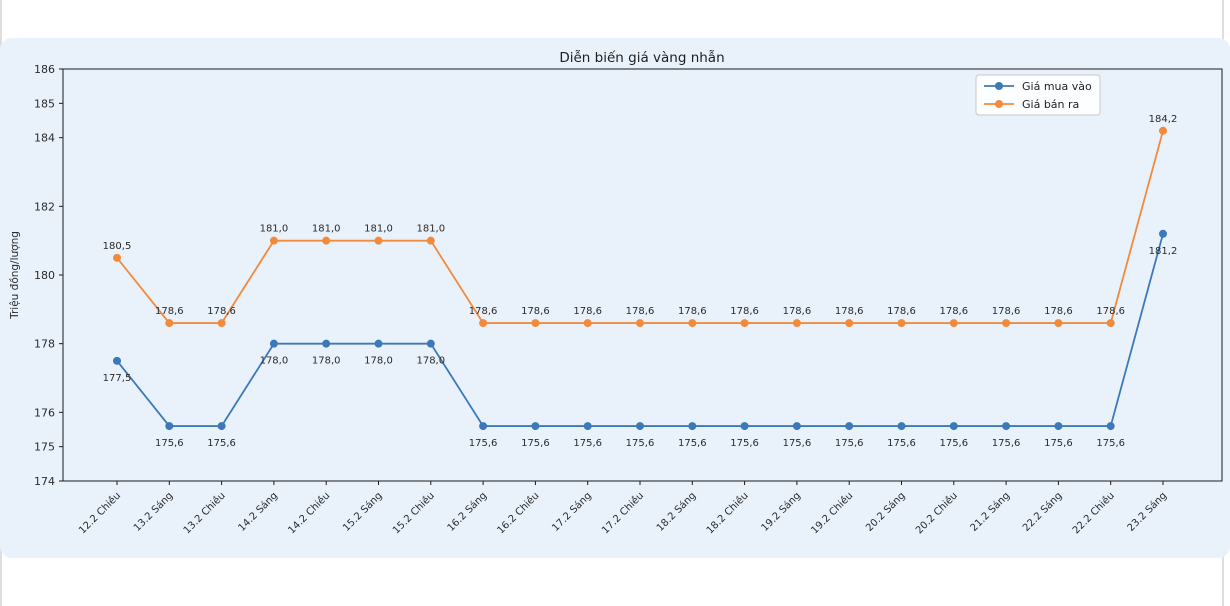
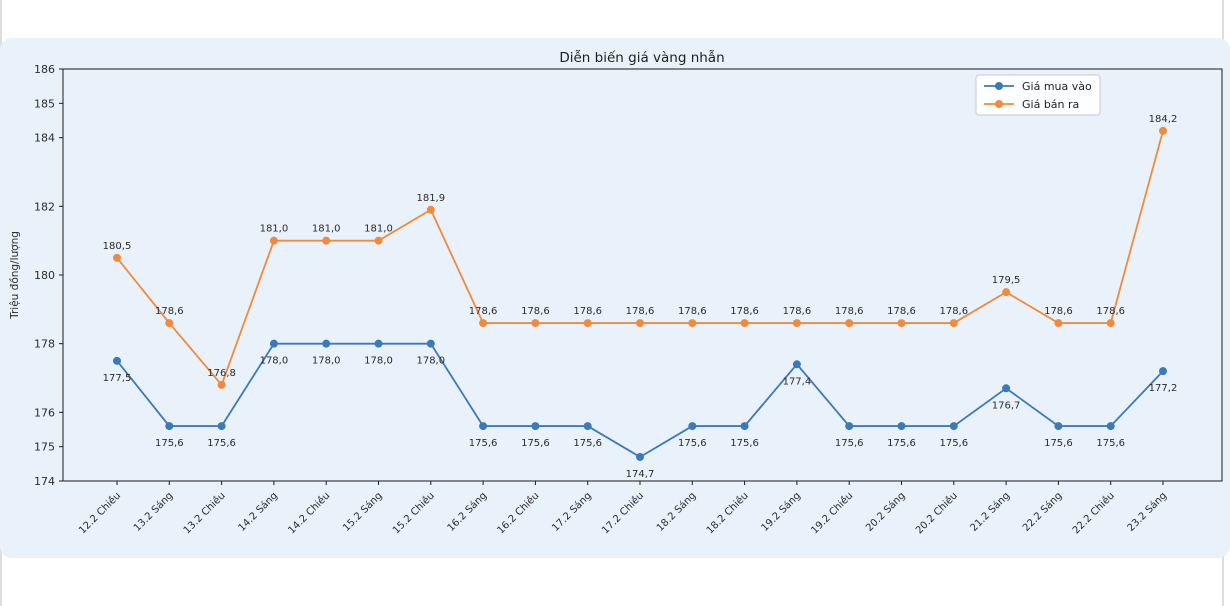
Giá bán ra/13.2 Chiều: 178,6 -> 176,8
Giá bán ra/15.2 Chiều: 181,0 -> 181,9
Giá mua vào/17.2 Chiều: 175,6 -> 174,7
Giá mua vào/19.2 Sáng: 175,6 -> 177,4
Giá mua vào/21.2 Sáng: 175,6 -> 176,7
Giá bán ra/21.2 Sáng: 178,6 -> 179,5
Giá mua vào/23.2 Sáng: 181,2 -> 177,2
